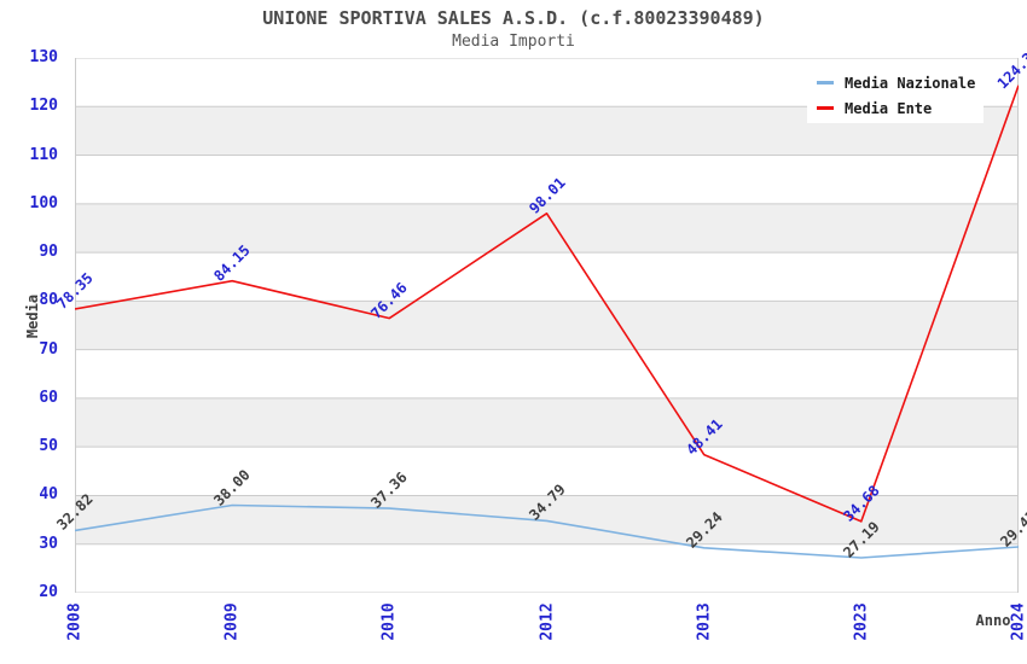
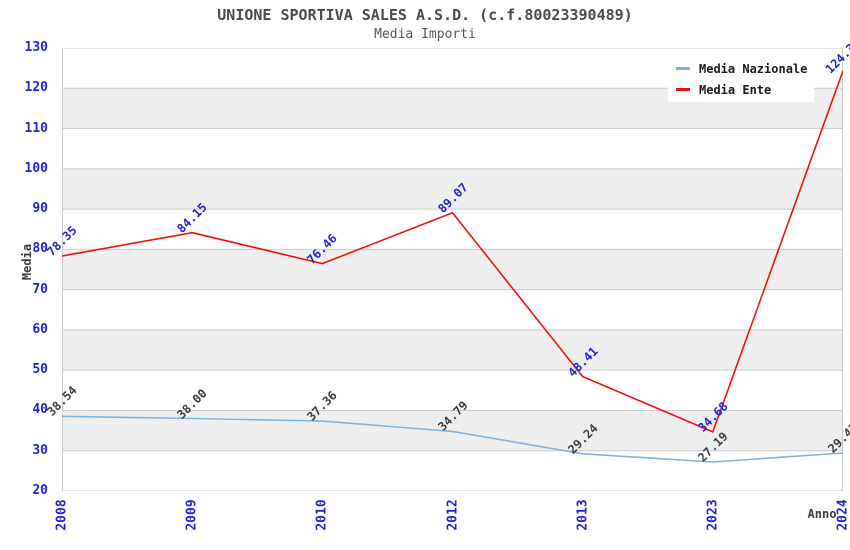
Media Nazionale/2008: 32.82 -> 38.54
Media Ente/2012: 98.01 -> 89.07
